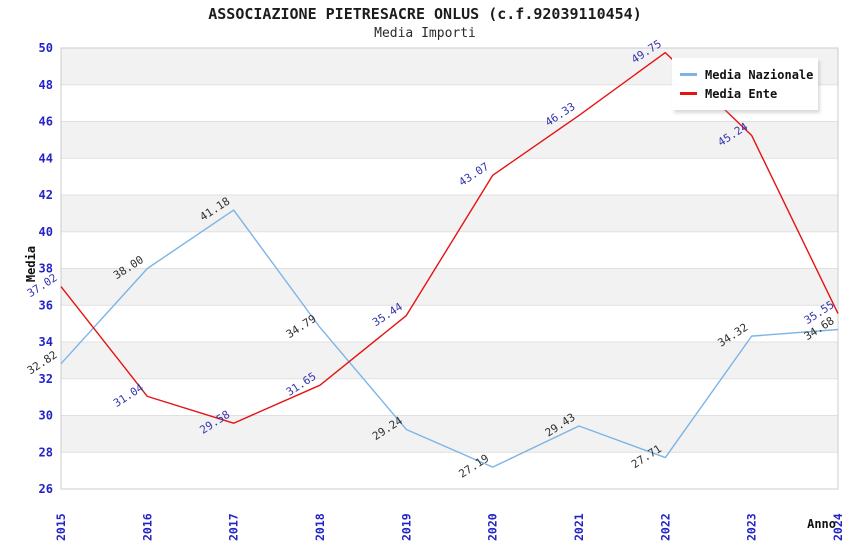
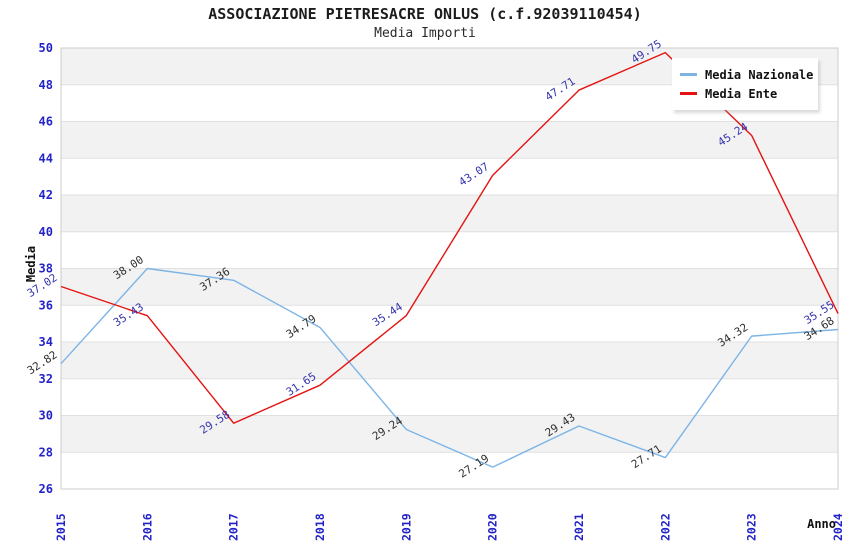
Media Ente/2016: 31.04 -> 35.43
Media Nazionale/2017: 41.18 -> 37.36
Media Ente/2021: 46.33 -> 47.71
